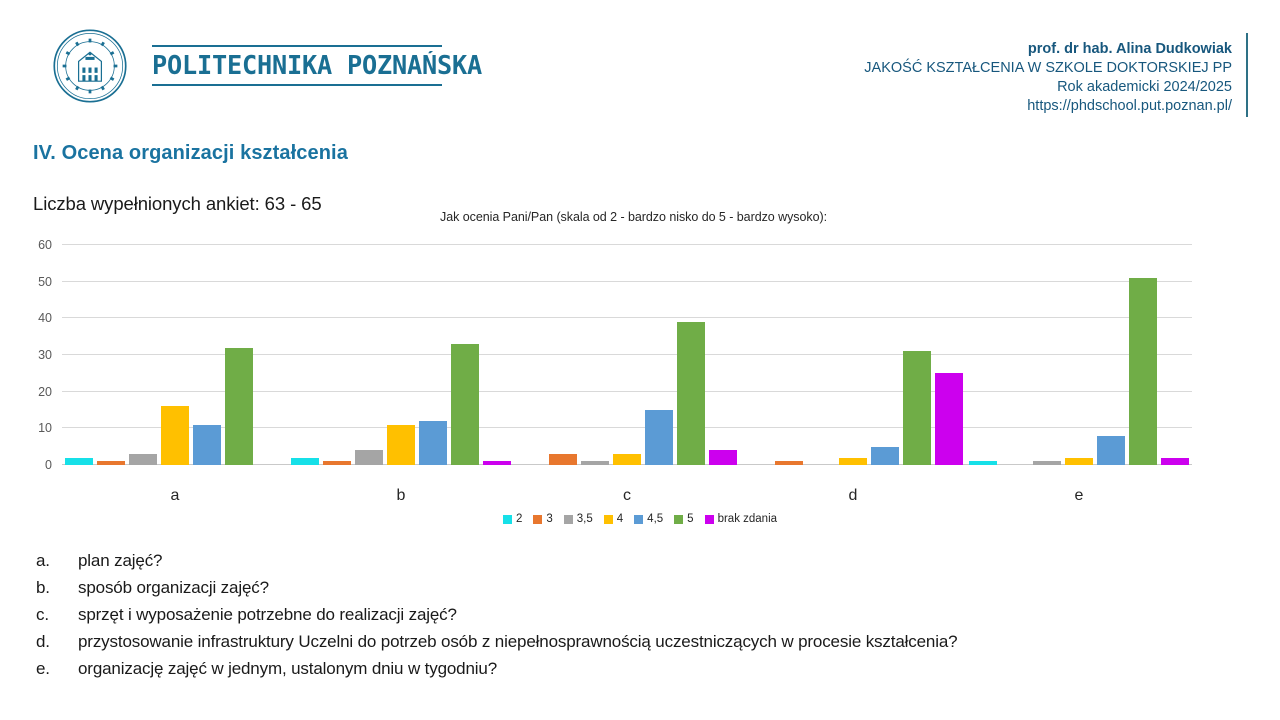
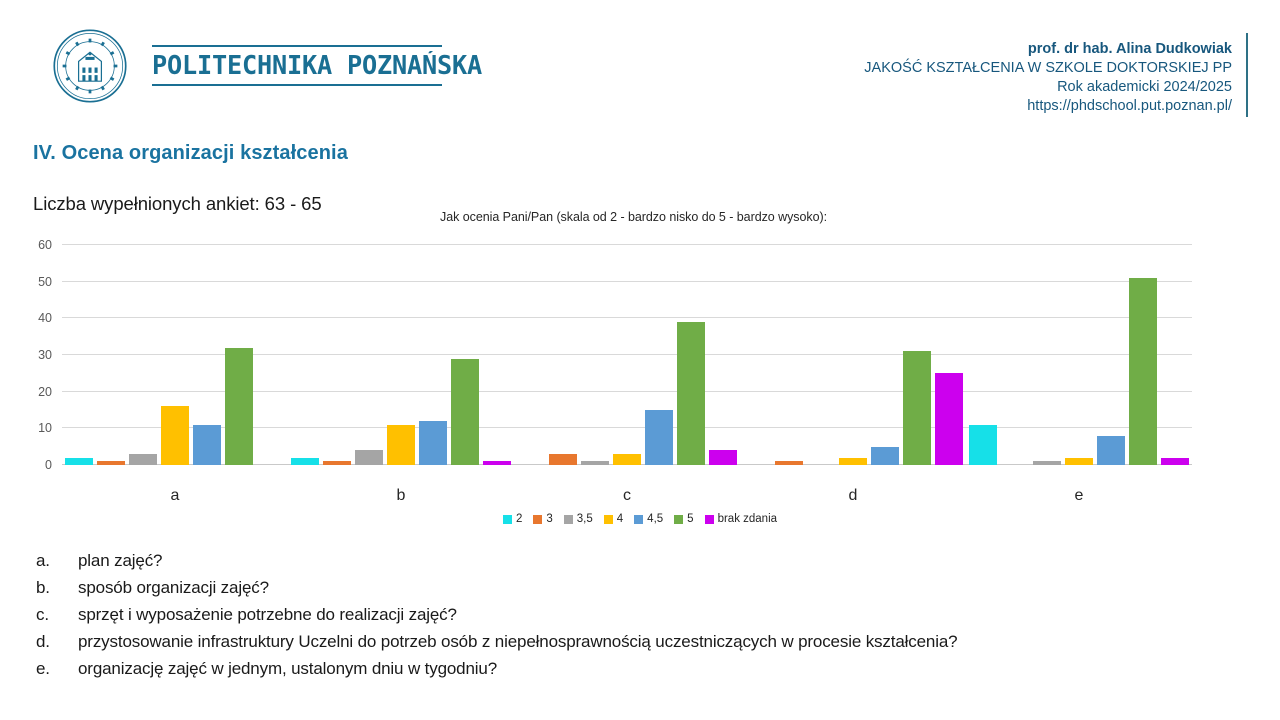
5/b: 33 -> 29
2/e: 1 -> 11
